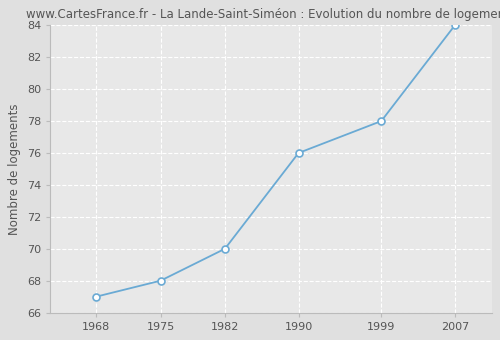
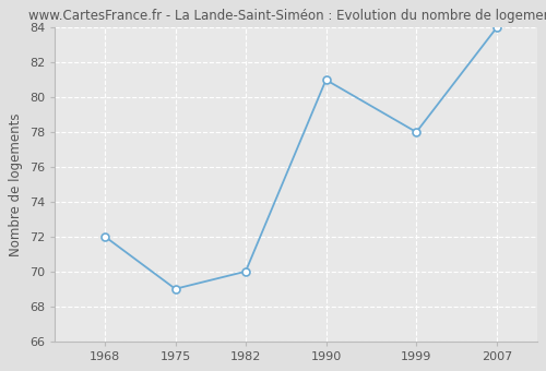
1968: 67 -> 72
1975: 68 -> 69
1990: 76 -> 81
